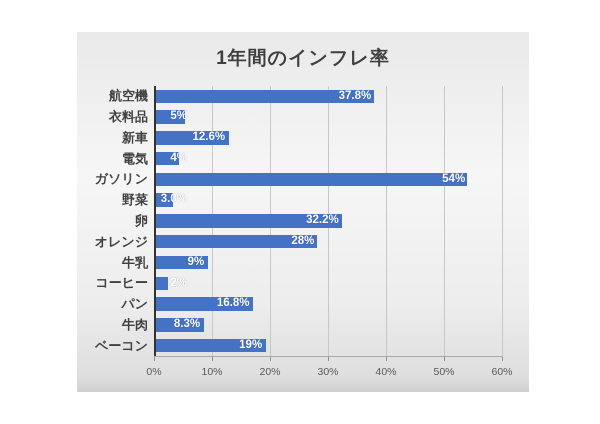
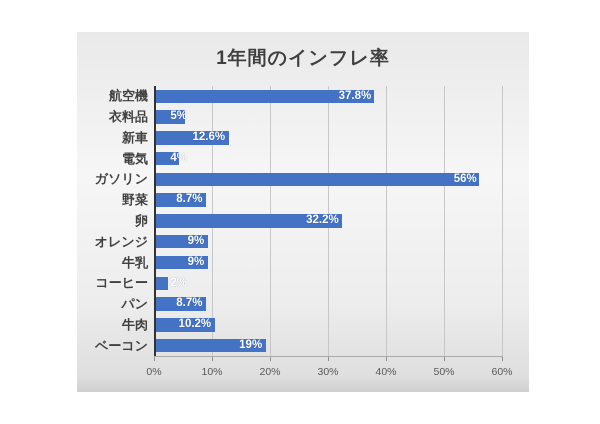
ガソリン: 54% -> 56%
野菜: 3.0% -> 8.7%
オレンジ: 28% -> 9%
パン: 16.8% -> 8.7%
牛肉: 8.3% -> 10.2%
